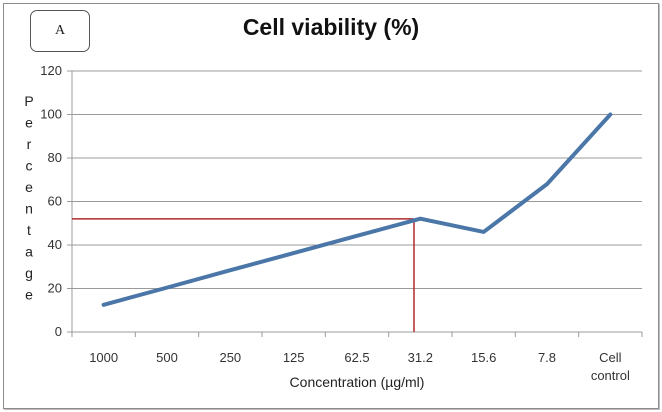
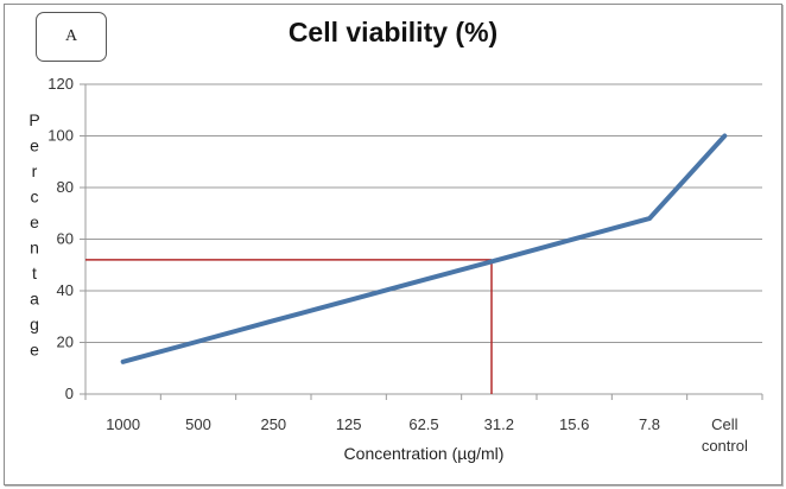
15.6: 46 -> 60
